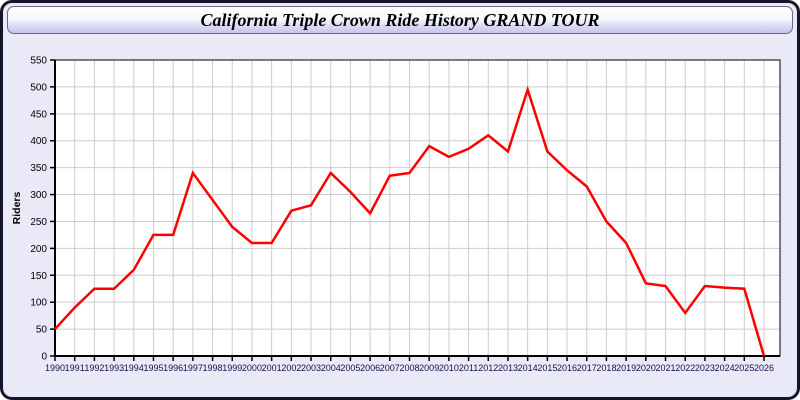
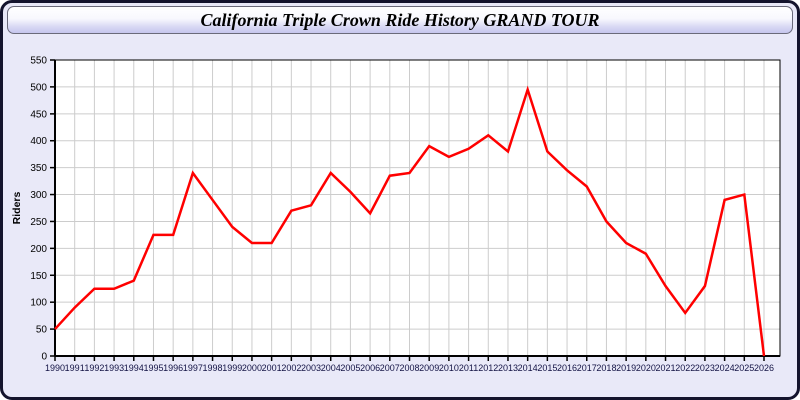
1994: 160 -> 140
2020: 140 -> 190
2024: 130 -> 290
2025: 120 -> 300
